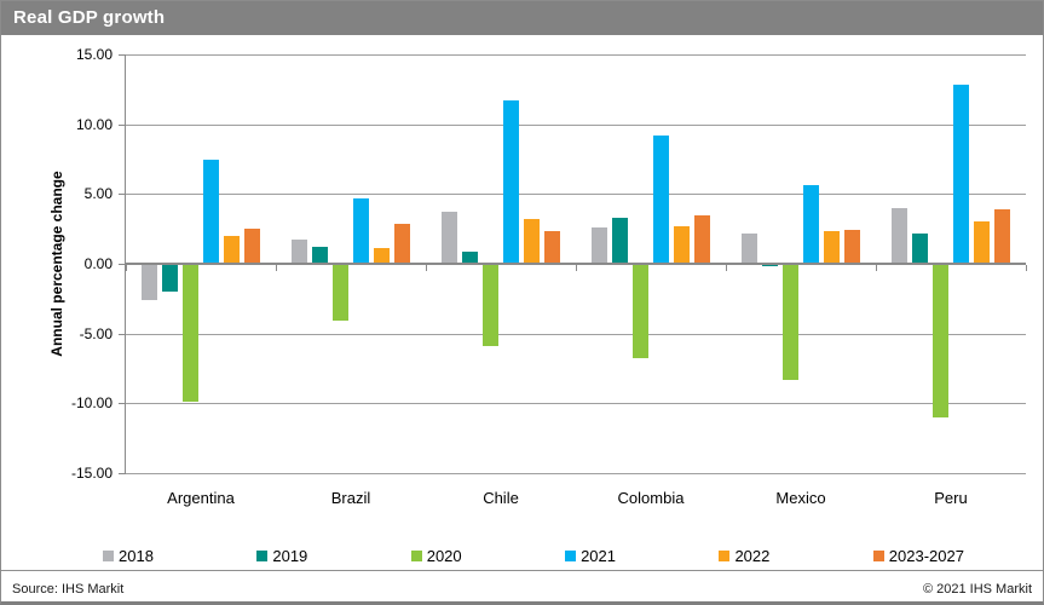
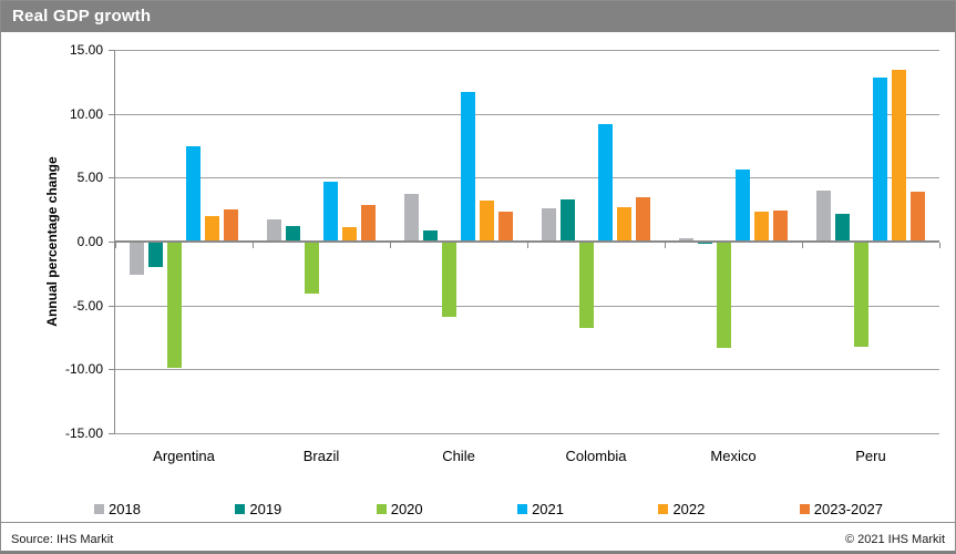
2018/Mexico: 2.2 -> 0.3
2020/Peru: -11.0 -> -8.2
2022/Peru: 3.0 -> 13.4
